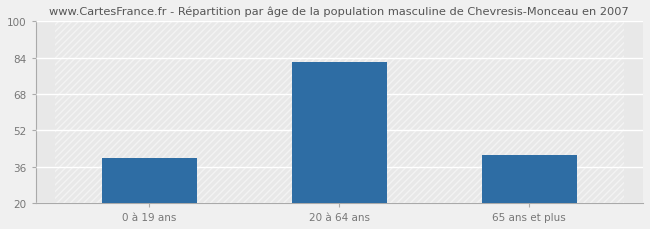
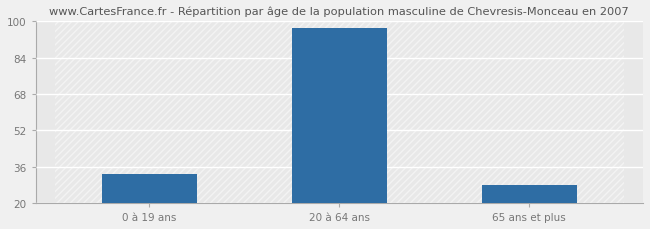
0 à 19 ans: 40 -> 33
20 à 64 ans: 82 -> 97
65 ans et plus: 41 -> 28
